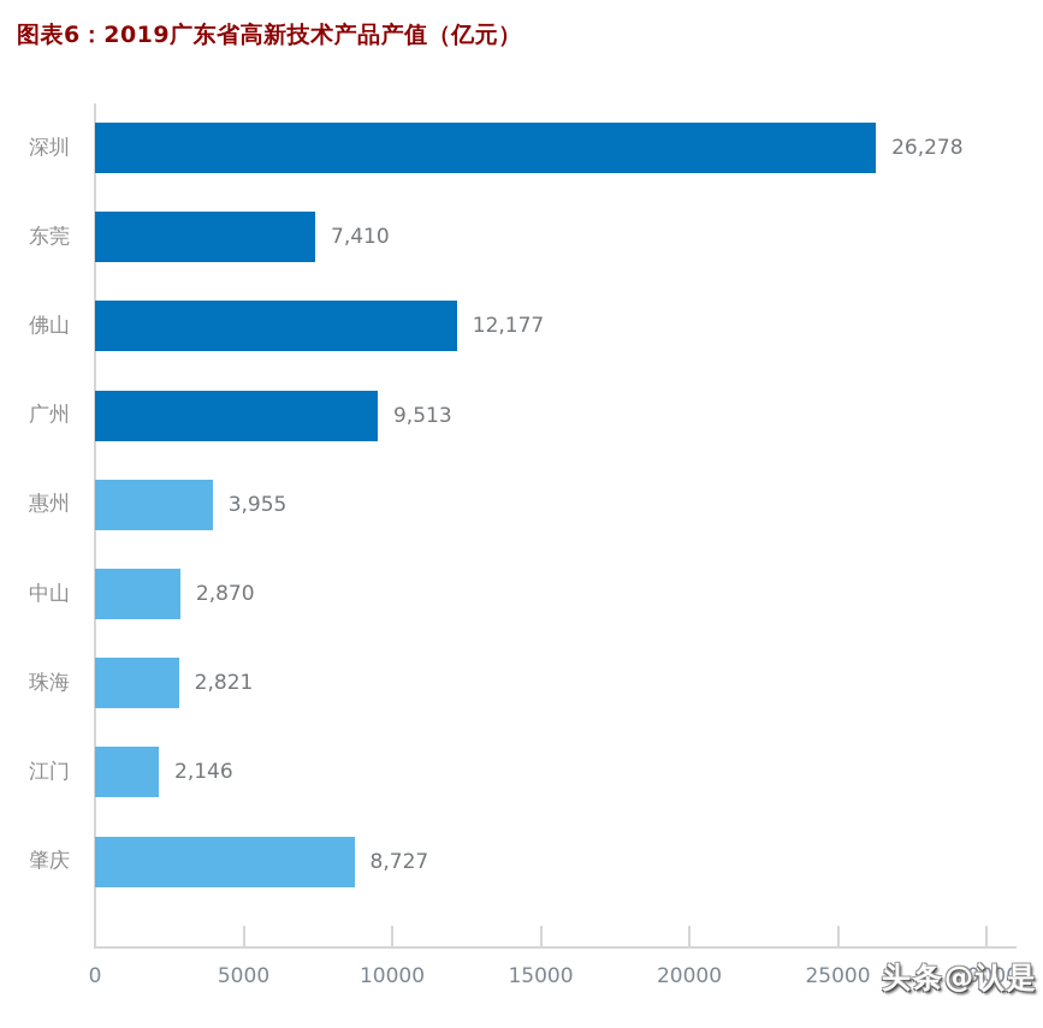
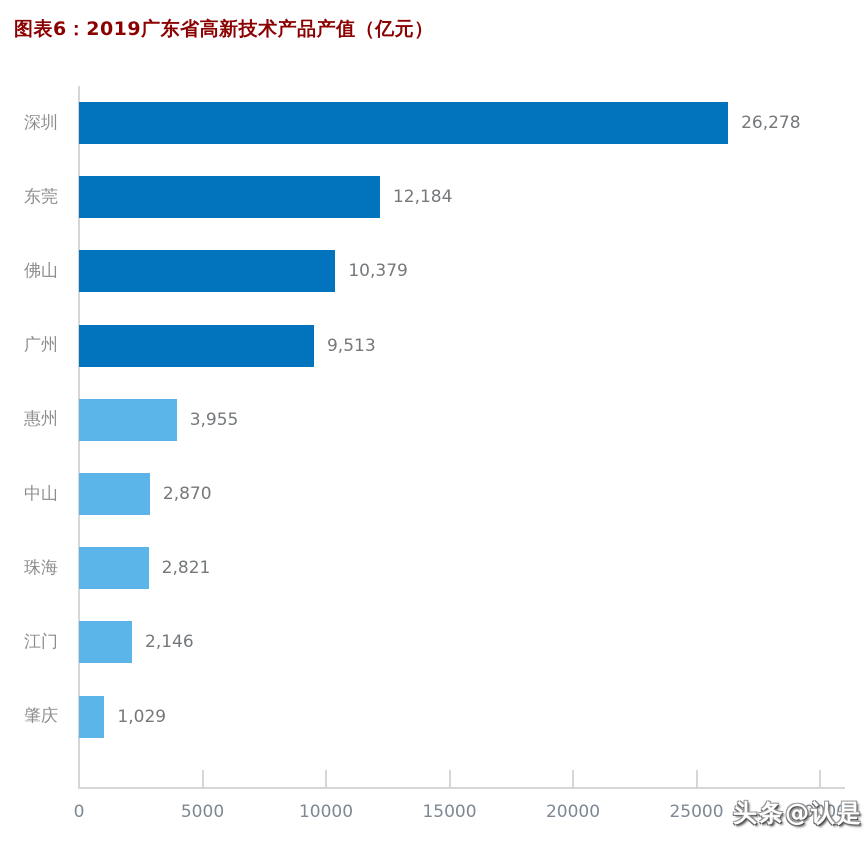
东莞: 7,410 -> 12,184
佛山: 12,177 -> 10,379
肇庆: 8,727 -> 1,029
